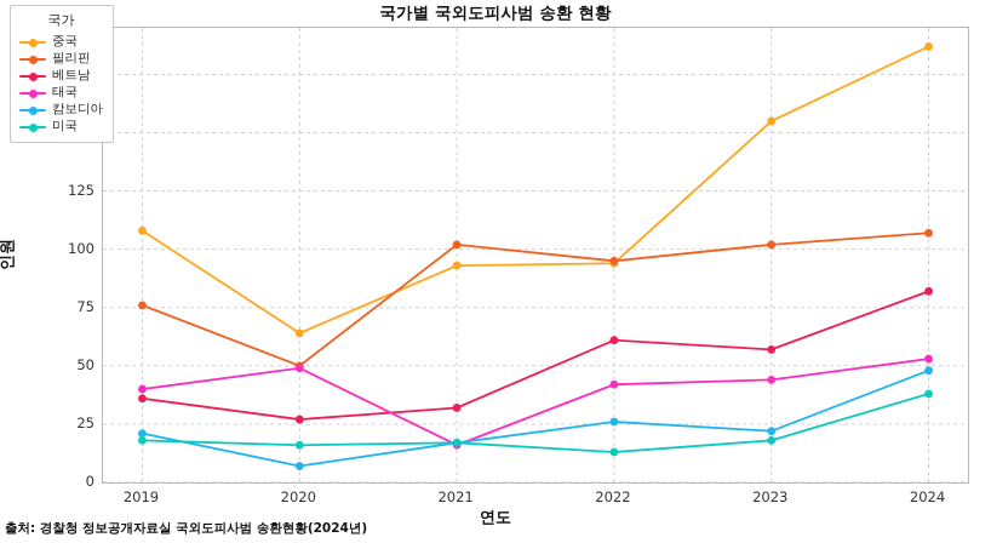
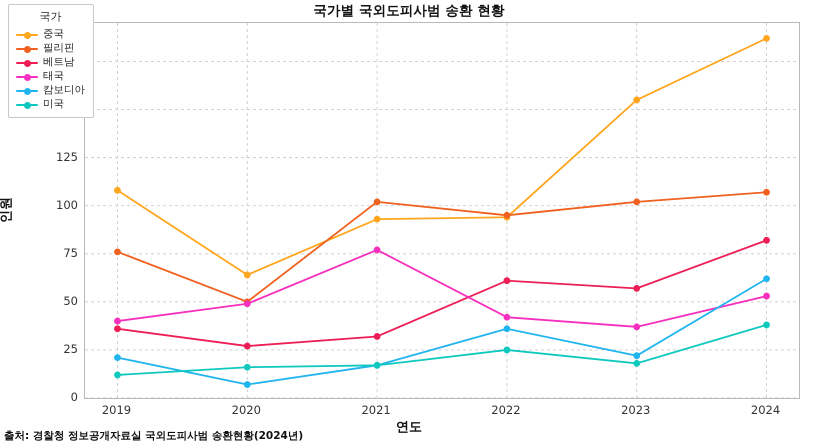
미국/2019: 18 -> 12
태국/2021: 16 -> 77
캄보디아/2022: 26 -> 36
미국/2022: 13 -> 25
태국/2023: 44 -> 37
캄보디아/2024: 48 -> 62
